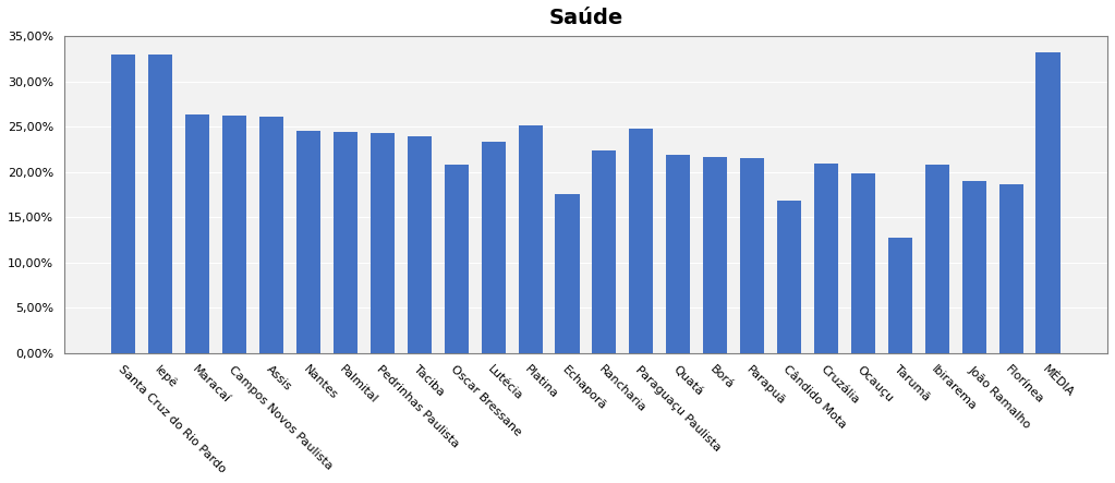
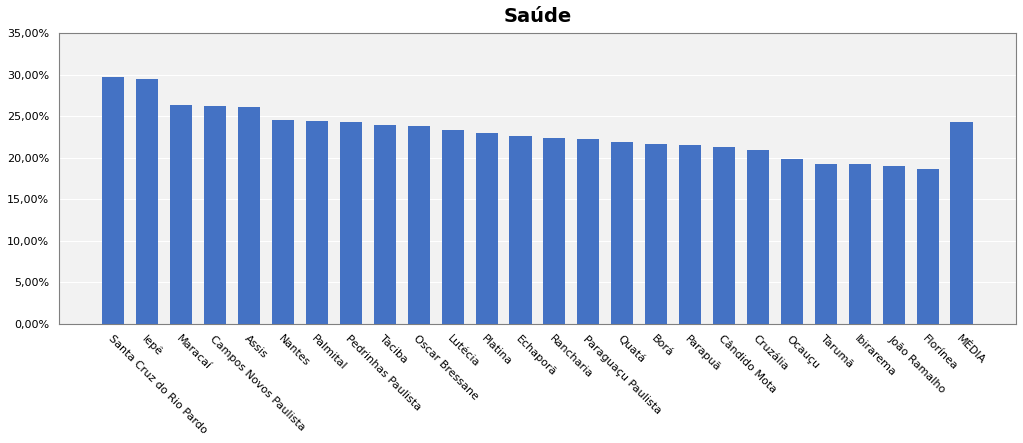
Santa Cruz do Rio Pardo: 33,0% -> 29,7%
Iepê: 33,0% -> 29,4%
Oscar Bressane: 20,8% -> 23,8%
Platina: 25,2% -> 23,0%
Echaporã: 17,6% -> 22,6%
Paraguaçu Paulista: 24,8% -> 22,2%
Cândido Mota: 16,8% -> 21,3%
Tarumã: 12,8% -> 19,3%
Ibirarema: 20,8% -> 19,2%
MÉDIA: 33,2% -> 24,3%
